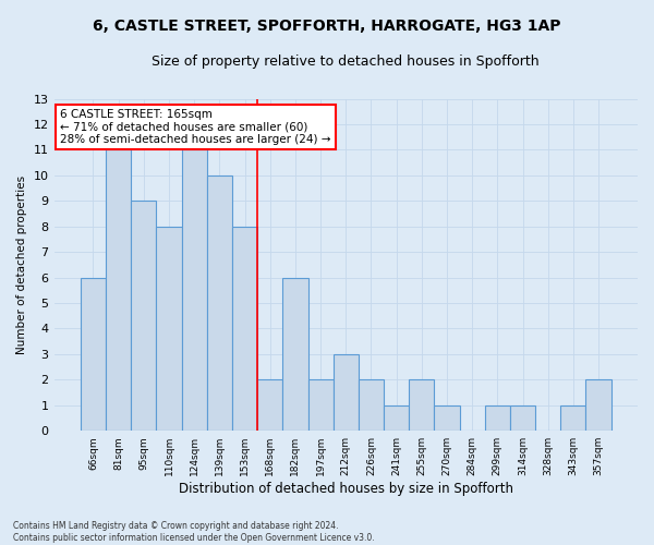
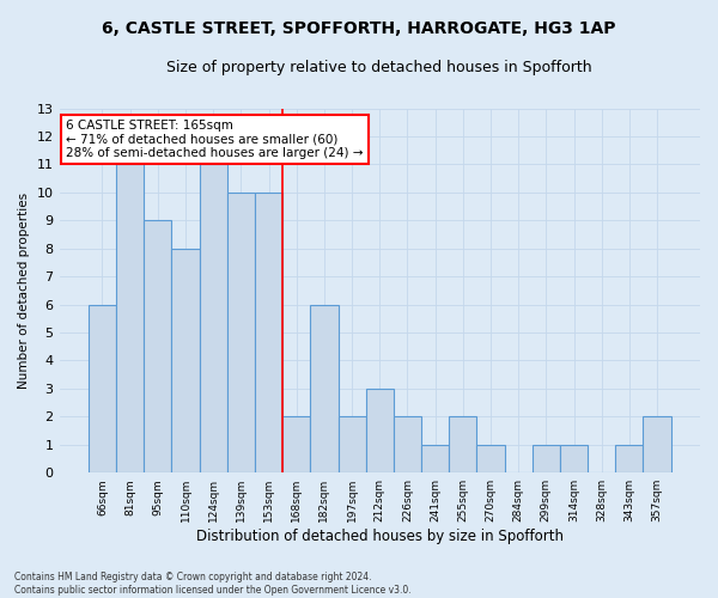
153sqm: 8 -> 10
